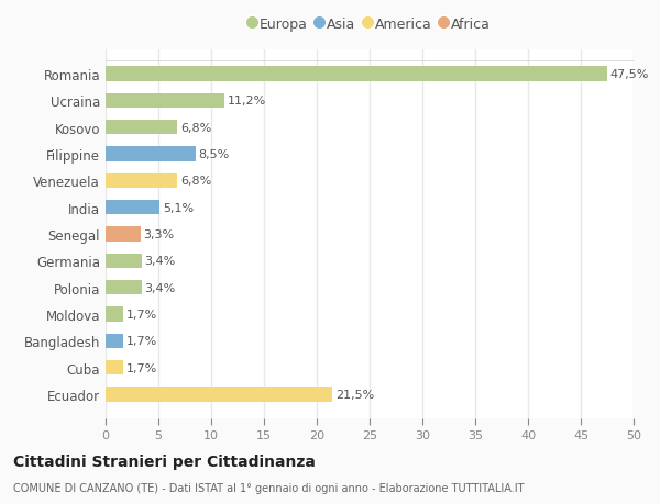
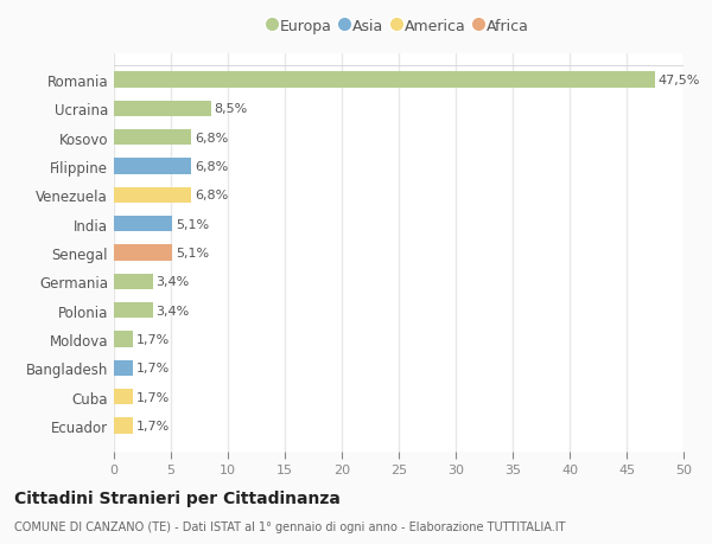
Ucraina: 11,2% -> 8,5%
Filippine: 8,5% -> 6,8%
Senegal: 3,3% -> 5,1%
Ecuador: 21,5% -> 1,7%
